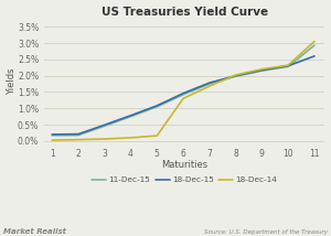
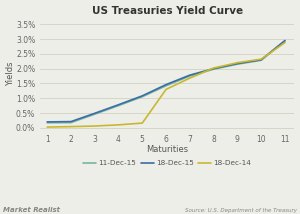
18-Dec-15/11: 2.60% -> 2.95%
18-Dec-14/11: 3.05% -> 2.88%
